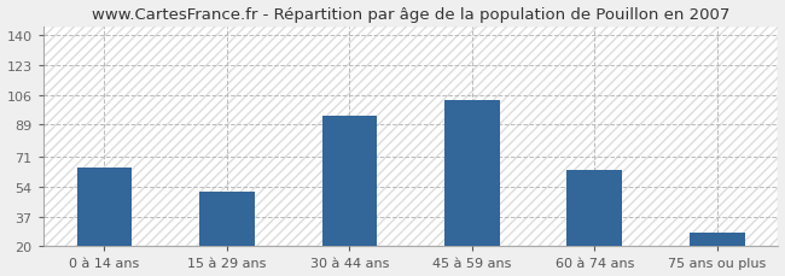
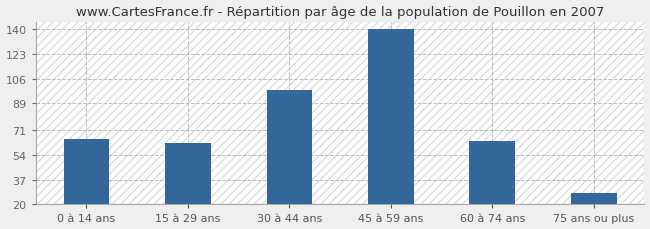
15 à 29 ans: 51 -> 62
30 à 44 ans: 94 -> 98
45 à 59 ans: 103 -> 140
